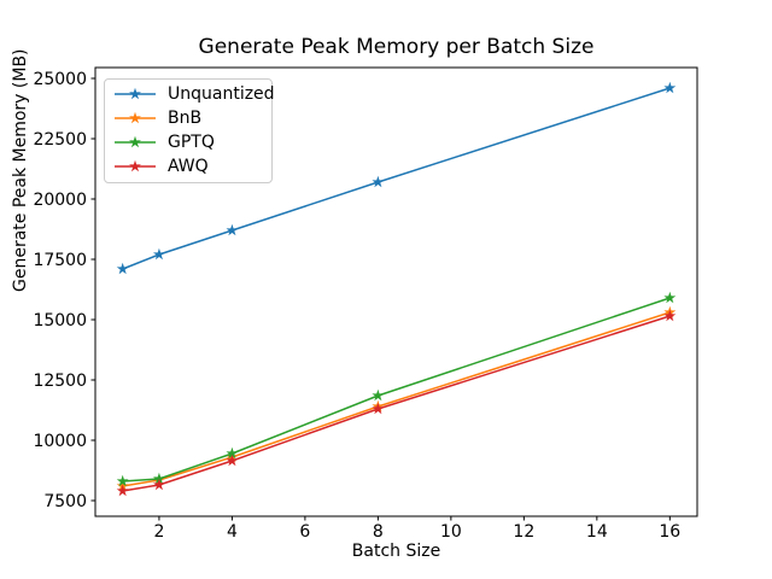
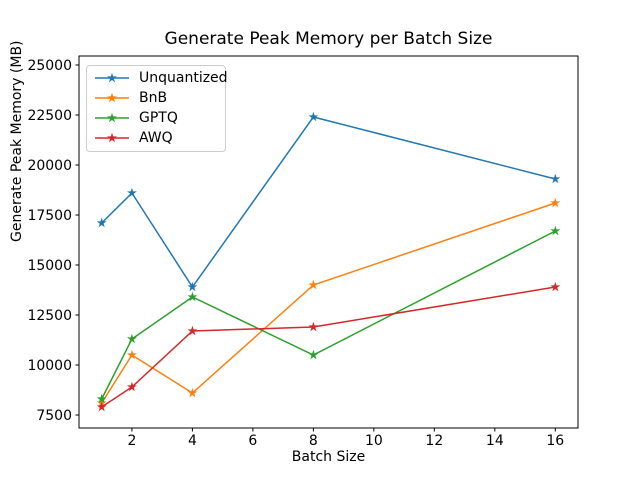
Unquantized/2: 17700 -> 18600
BnB/2: 8400 -> 10500
GPTQ/2: 8400 -> 11300
AWQ/2: 8200 -> 8900
Unquantized/4: 18700 -> 13900
BnB/4: 9300 -> 8600
GPTQ/4: 9400 -> 13400
AWQ/4: 9200 -> 11700
Unquantized/8: 20700 -> 22400
BnB/8: 11400 -> 14000
GPTQ/8: 11800 -> 10500
AWQ/8: 11300 -> 11900
Unquantized/16: 24600 -> 19300
BnB/16: 15300 -> 18100
GPTQ/16: 15900 -> 16700
AWQ/16: 15200 -> 13900
